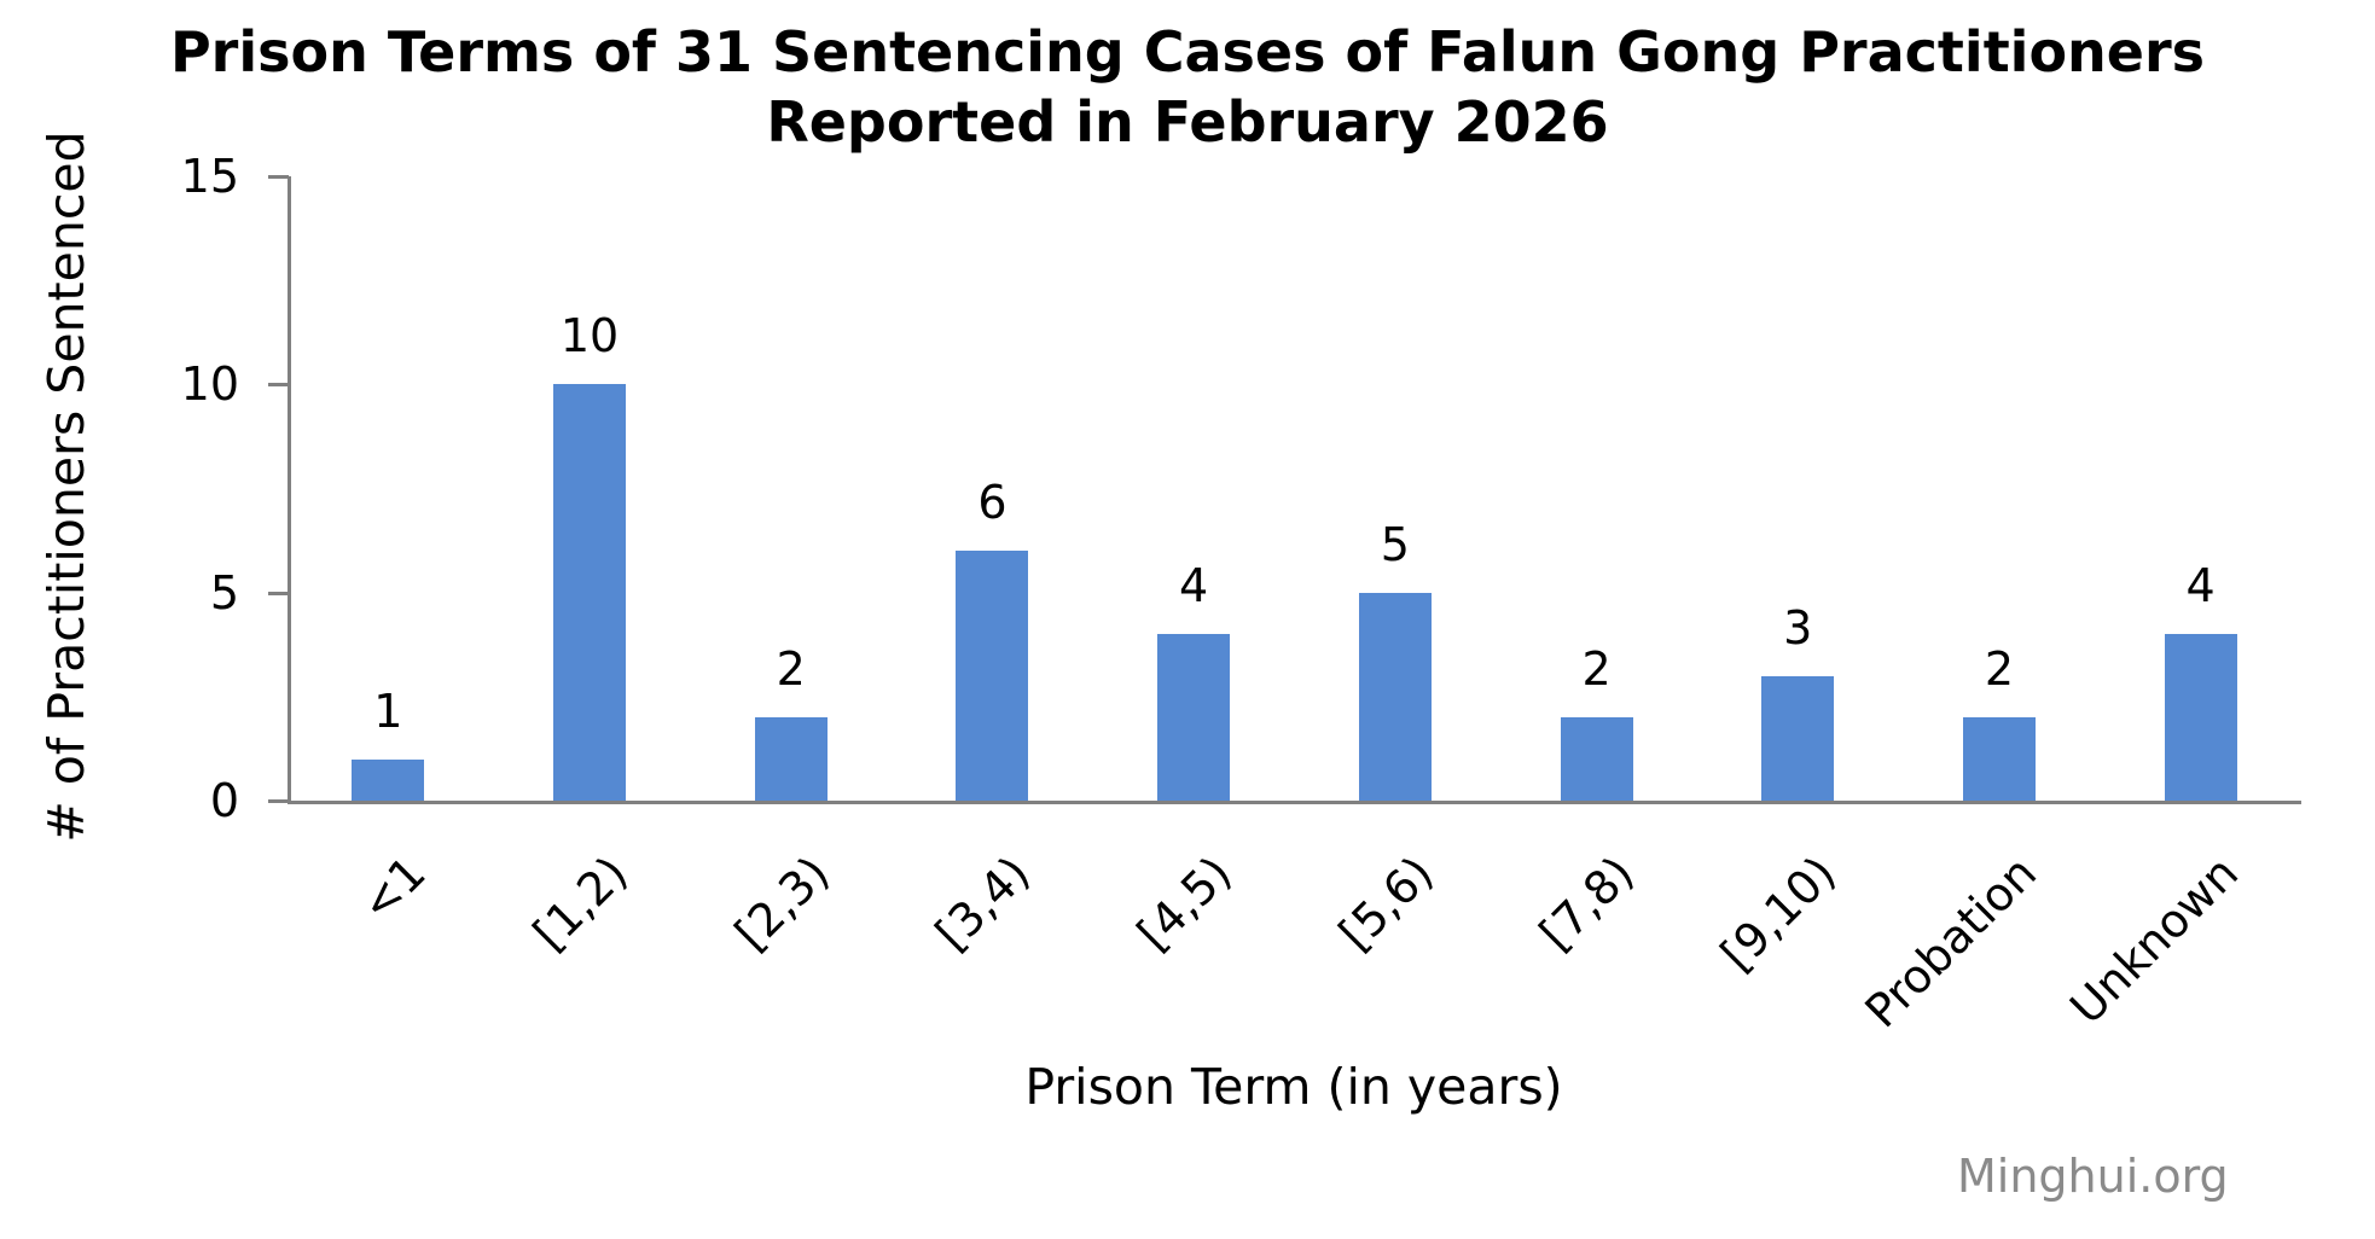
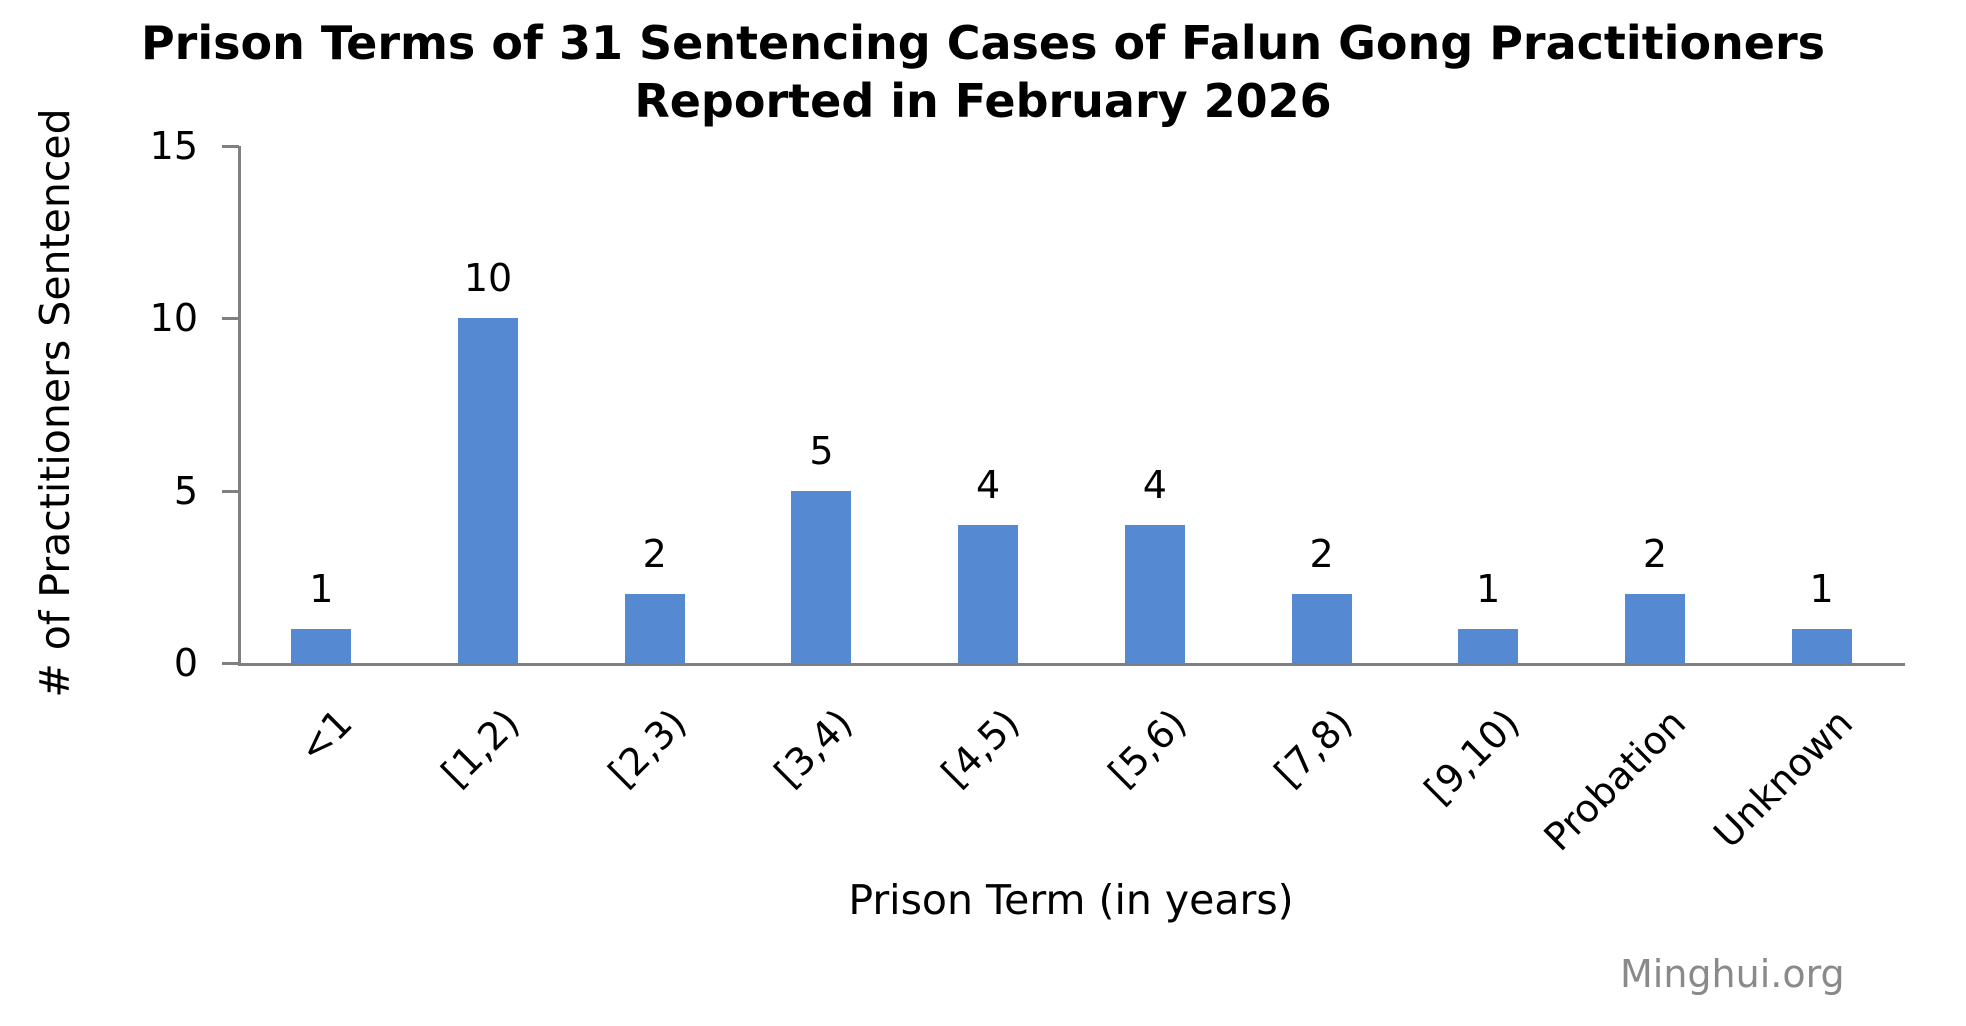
[3,4): 6 -> 5
[5,6): 5 -> 4
[9,10): 3 -> 1
Unknown: 4 -> 1
